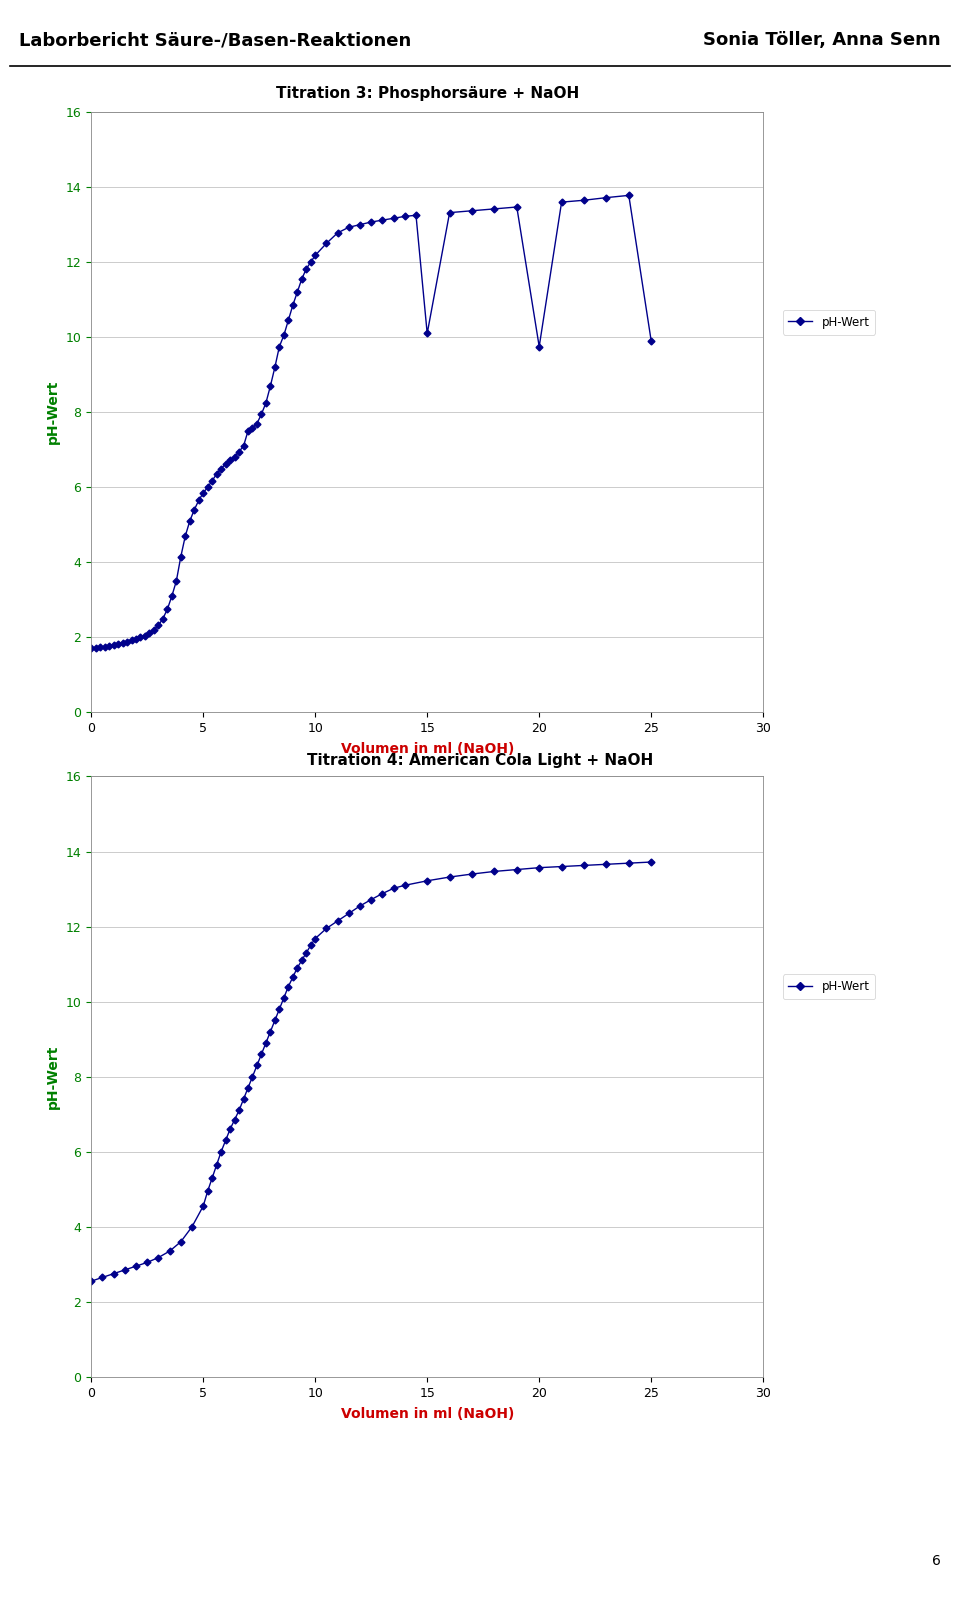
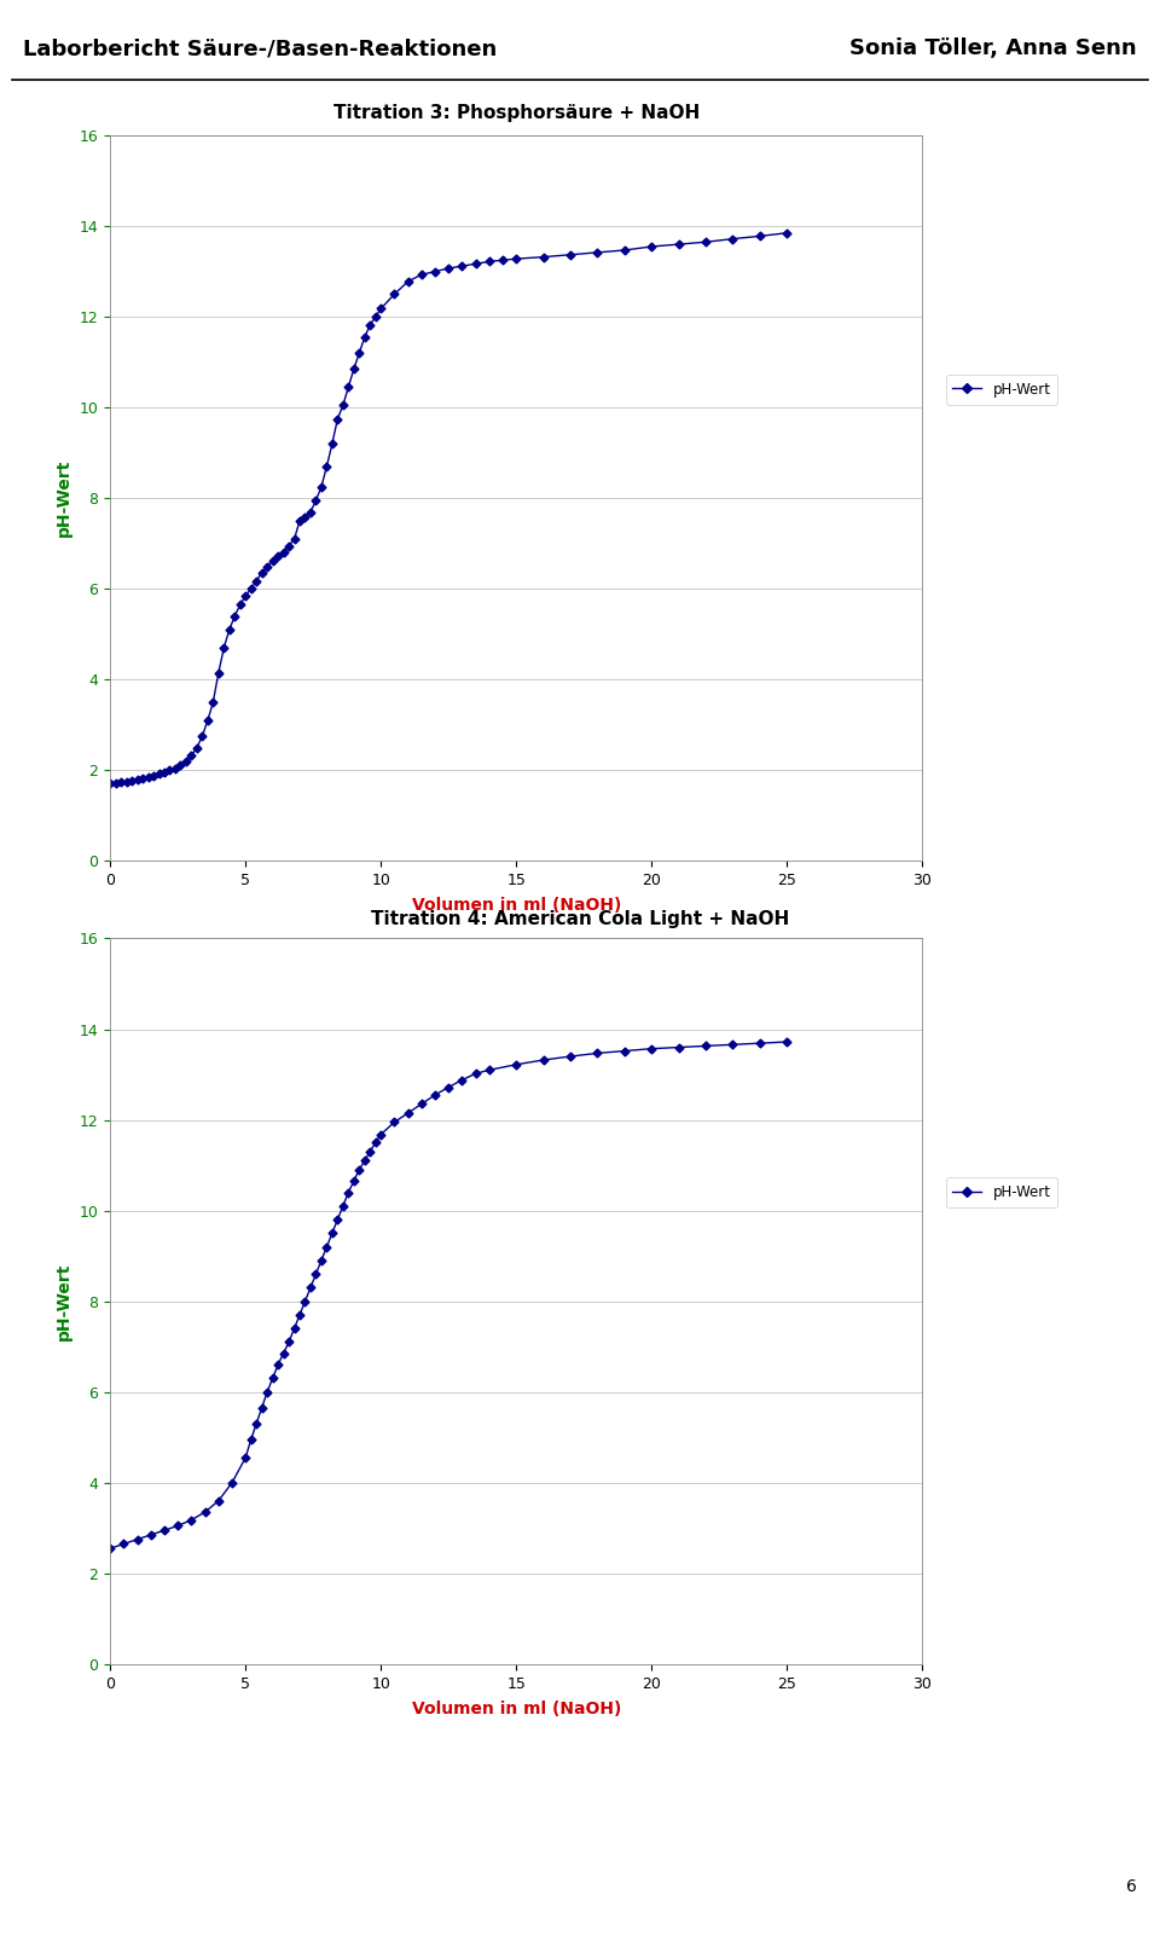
Titration 3: Phosphorsäure + NaOH/15: 10.10 -> 13.28
Titration 3: Phosphorsäure + NaOH/20: 9.75 -> 13.55
Titration 3: Phosphorsäure + NaOH/25: 9.90 -> 13.85
